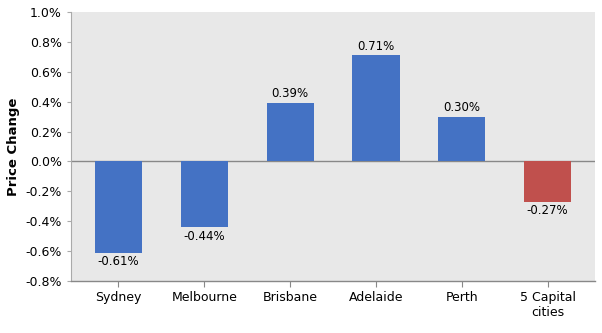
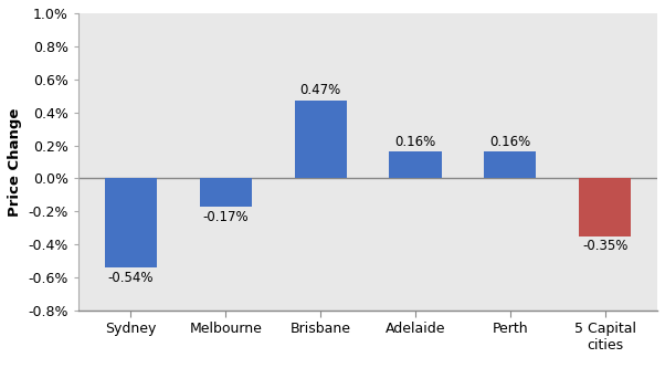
Sydney: -0.61% -> -0.54%
Melbourne: -0.44% -> -0.17%
Brisbane: 0.39% -> 0.47%
Adelaide: 0.71% -> 0.16%
Perth: 0.30% -> 0.16%
5 Capital cities: -0.27% -> -0.35%
